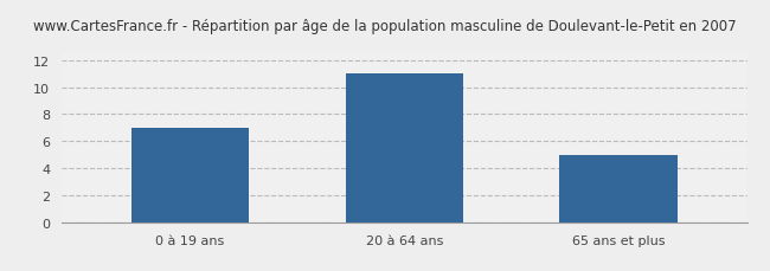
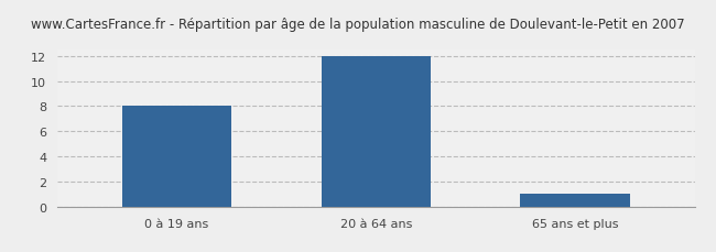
0 à 19 ans: 7 -> 8
20 à 64 ans: 11 -> 12
65 ans et plus: 5 -> 1
